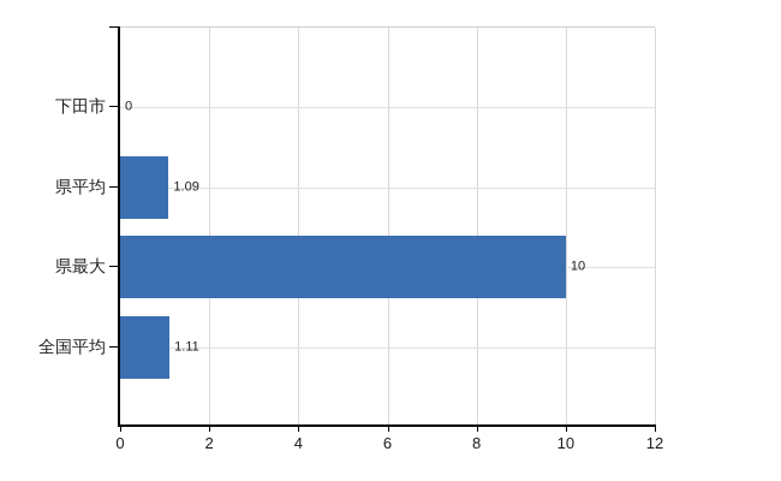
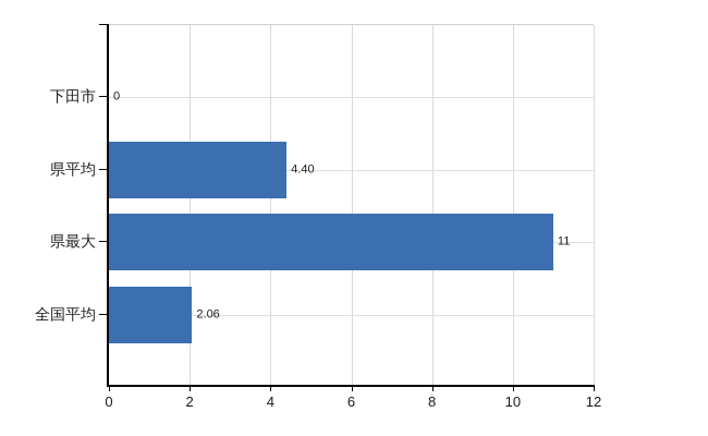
県平均: 1.09 -> 4.40
県最大: 10 -> 11
全国平均: 1.11 -> 2.06
